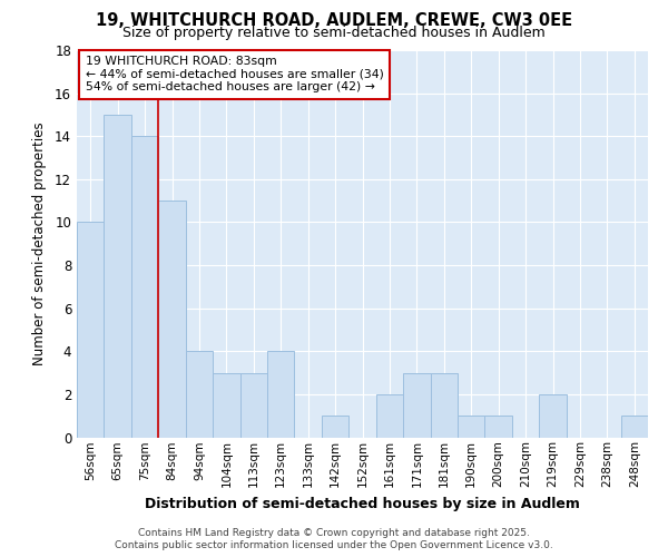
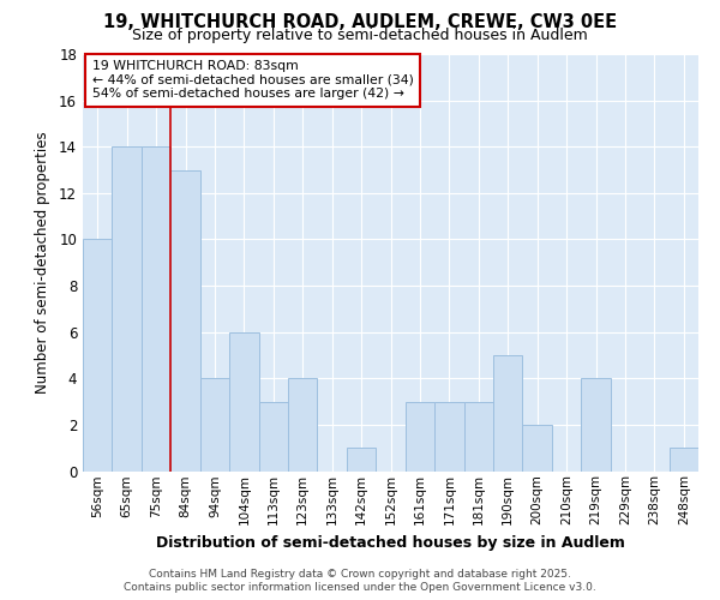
65sqm: 15 -> 14
84sqm: 11 -> 13
104sqm: 3 -> 6
161sqm: 2 -> 3
190sqm: 1 -> 5
200sqm: 1 -> 2
219sqm: 2 -> 4
